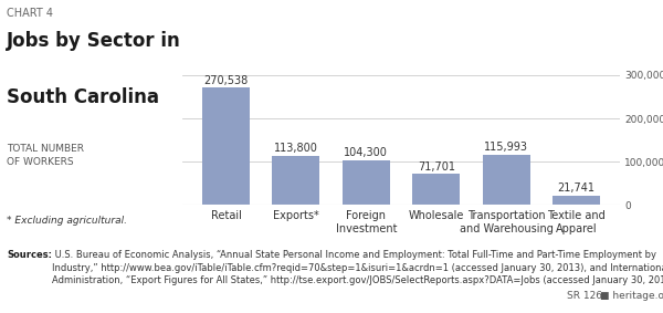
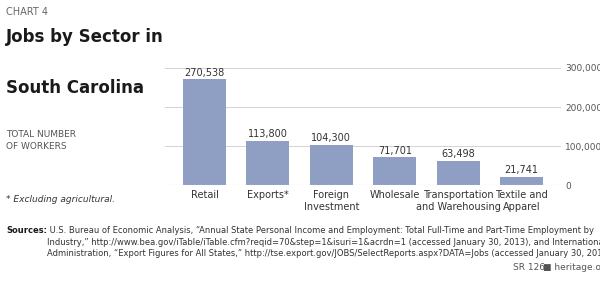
Transportation and Warehousing: 115,993 -> 63,498
